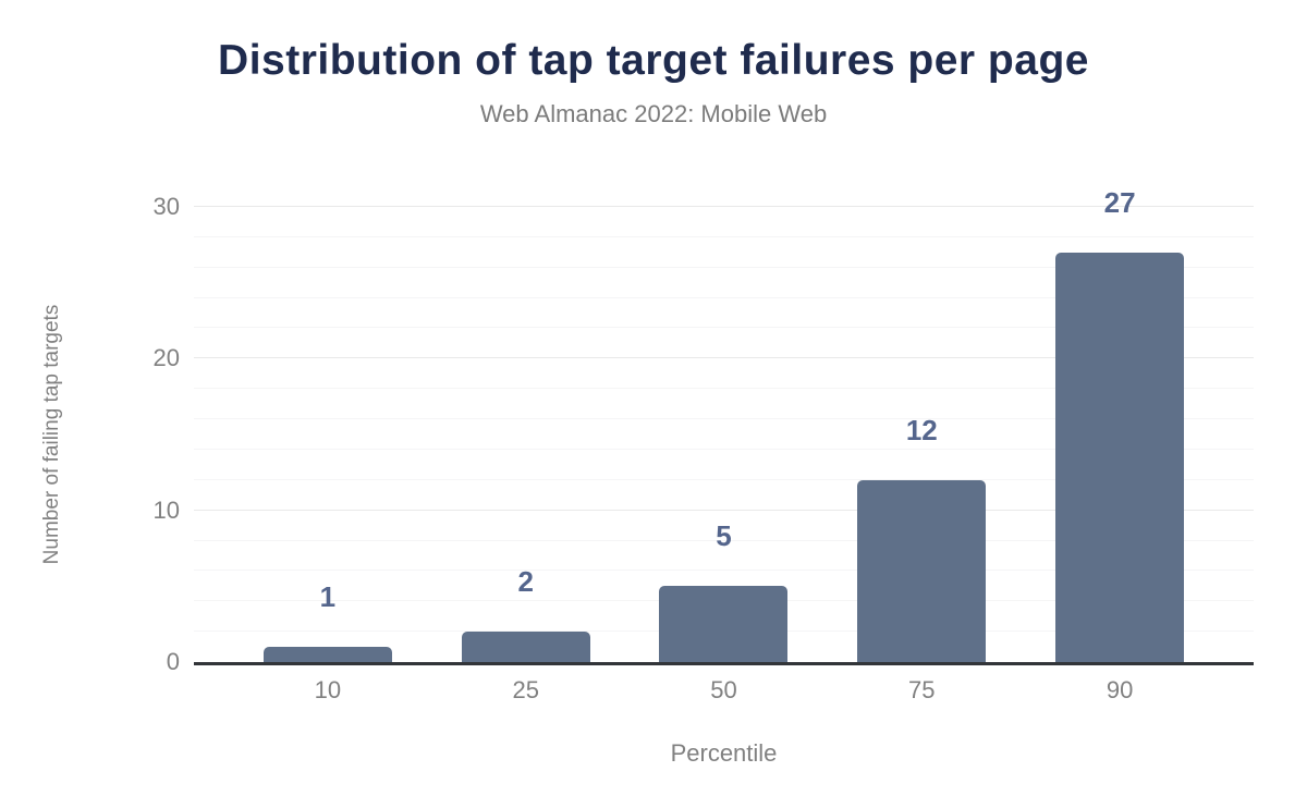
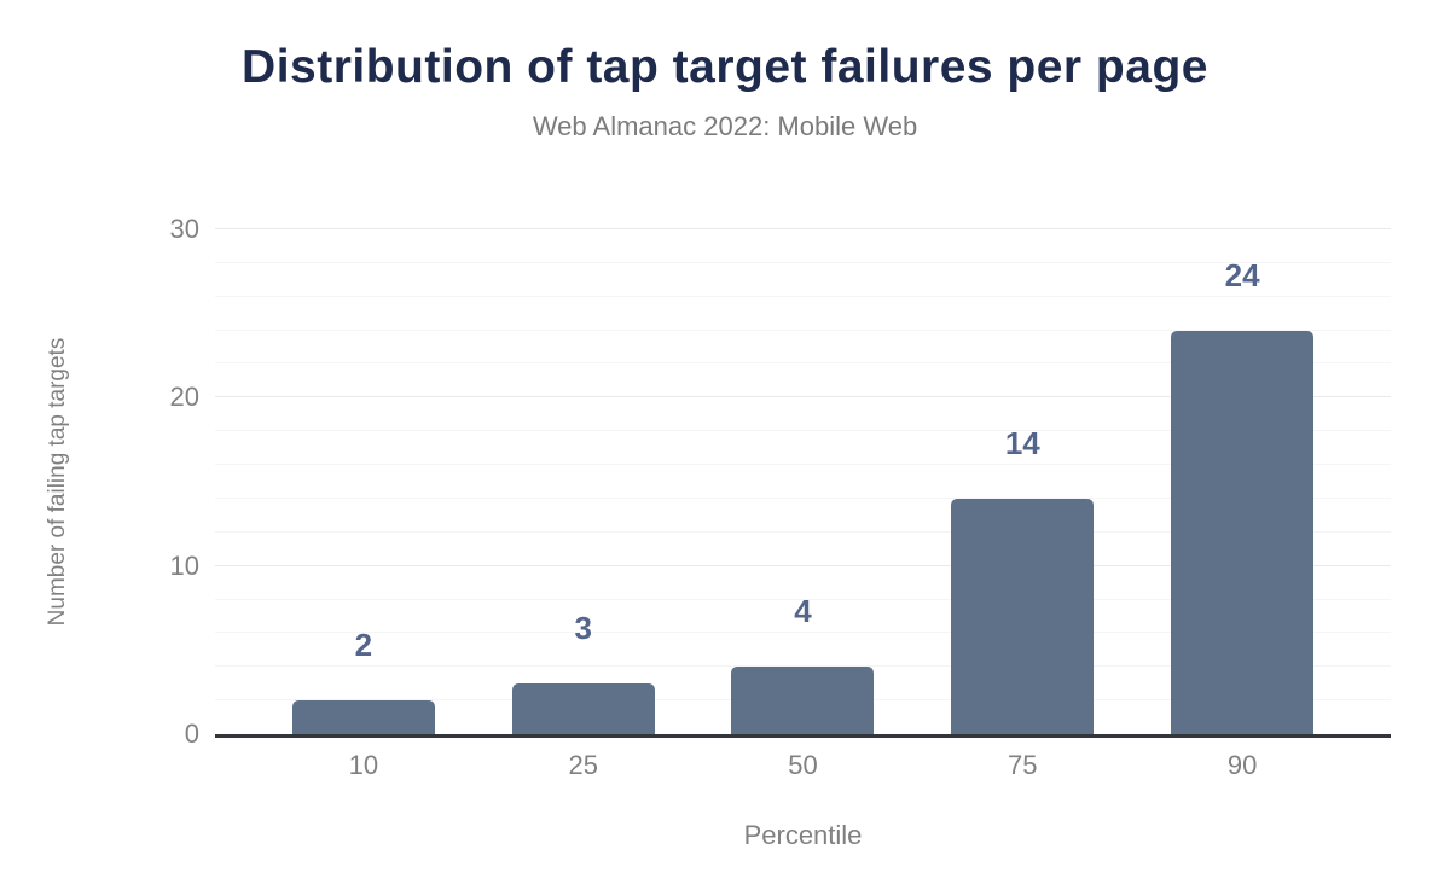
10: 1 -> 2
25: 2 -> 3
50: 5 -> 4
75: 12 -> 14
90: 27 -> 24
